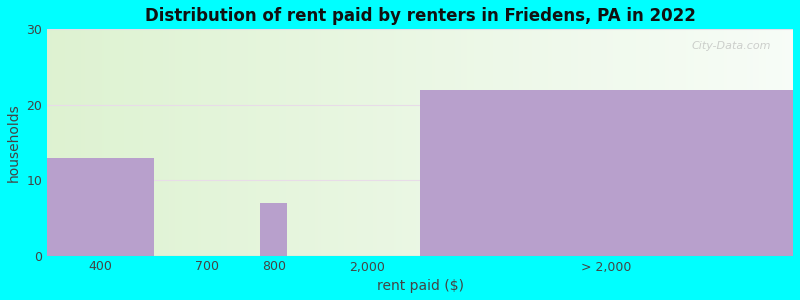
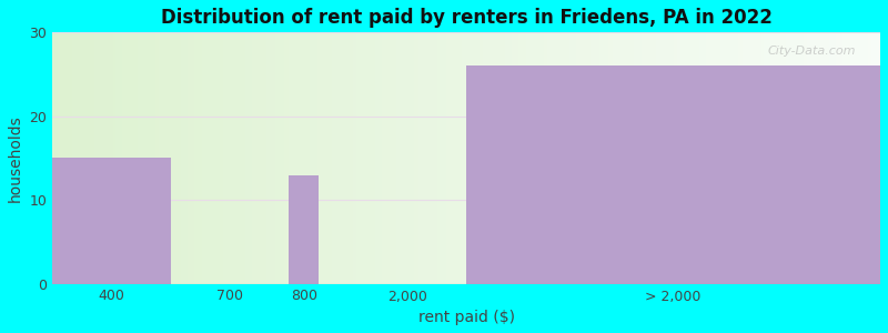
400: 13 -> 15
800: 7 -> 13
> 2,000: 22 -> 26
